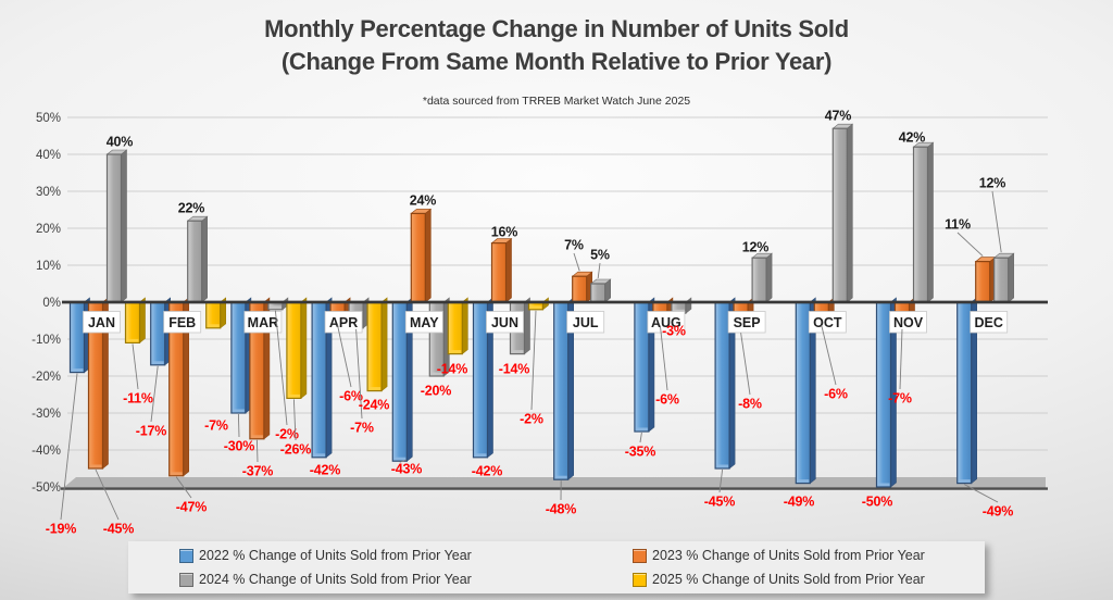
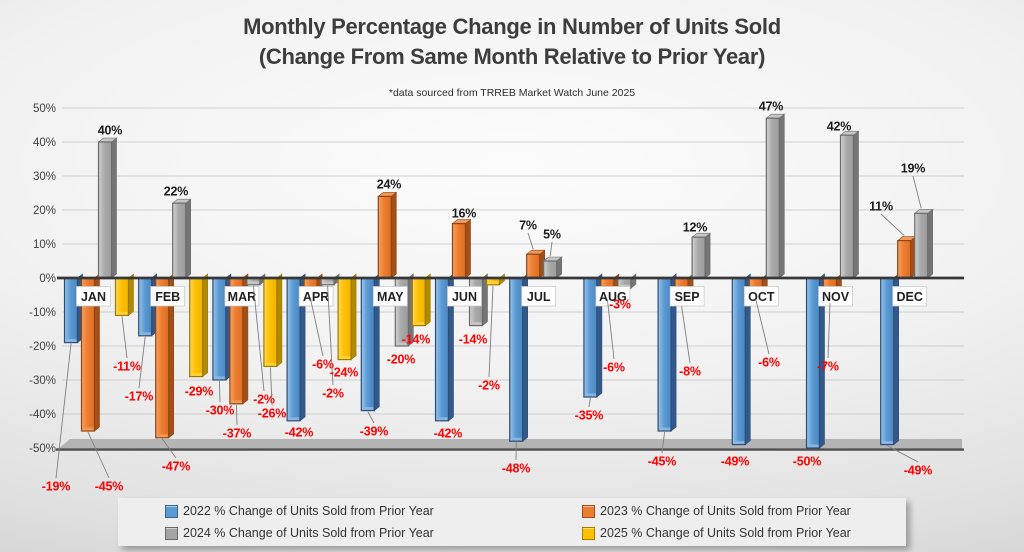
2025 % Change of Units Sold from Prior Year/FEB: -7% -> -29%
2024 % Change of Units Sold from Prior Year/APR: -7% -> -2%
2022 % Change of Units Sold from Prior Year/MAY: -43% -> -39%
2024 % Change of Units Sold from Prior Year/DEC: 12% -> 19%
